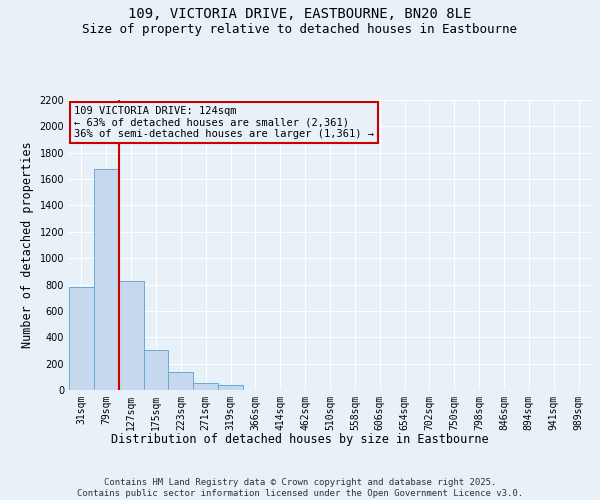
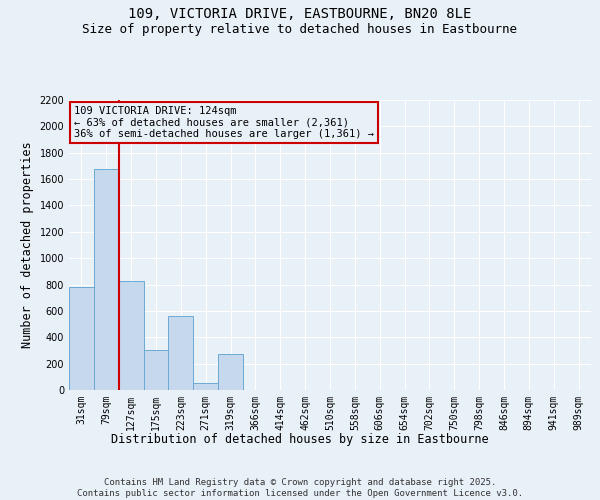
223sqm: 140 -> 560
319sqm: 40 -> 270
